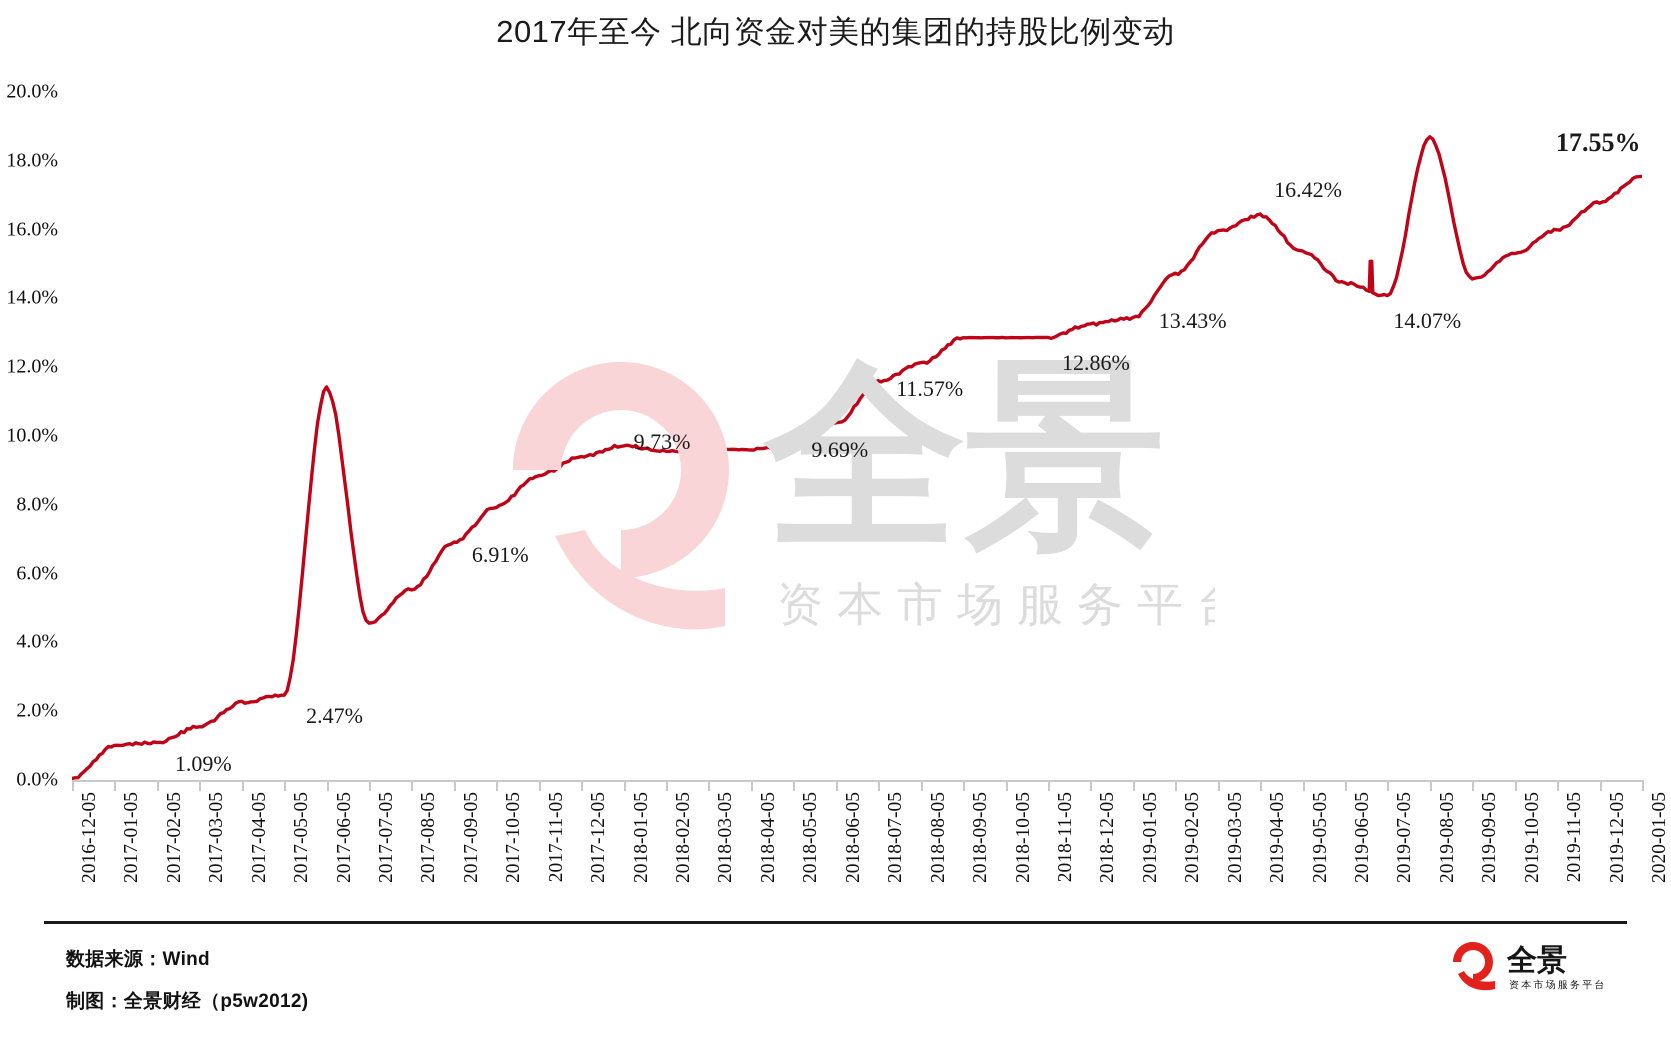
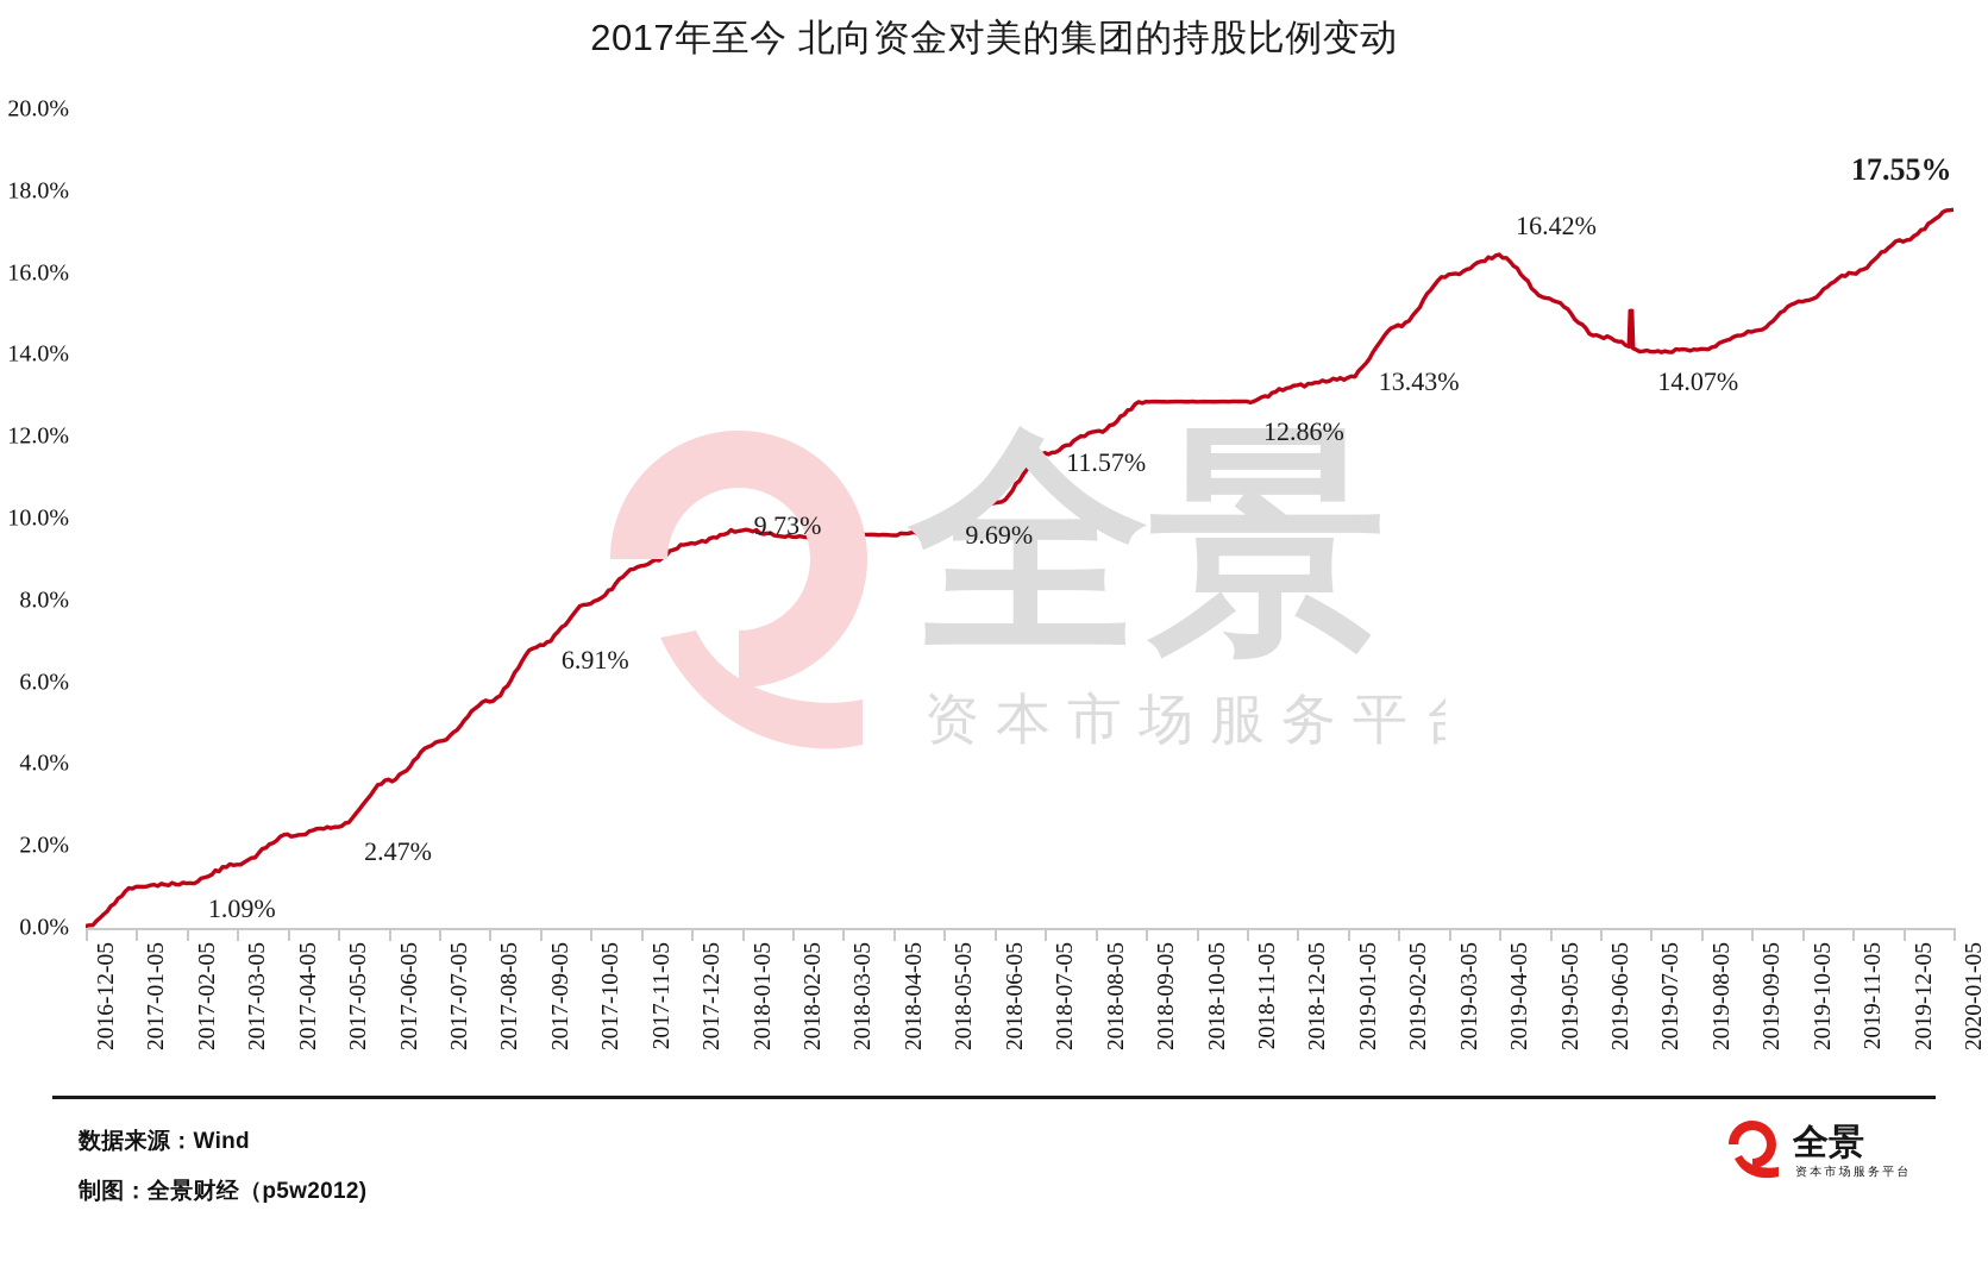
2017-06-05: 11.4% -> 3.6%
2019-08-05: 18.7% -> 14.2%
